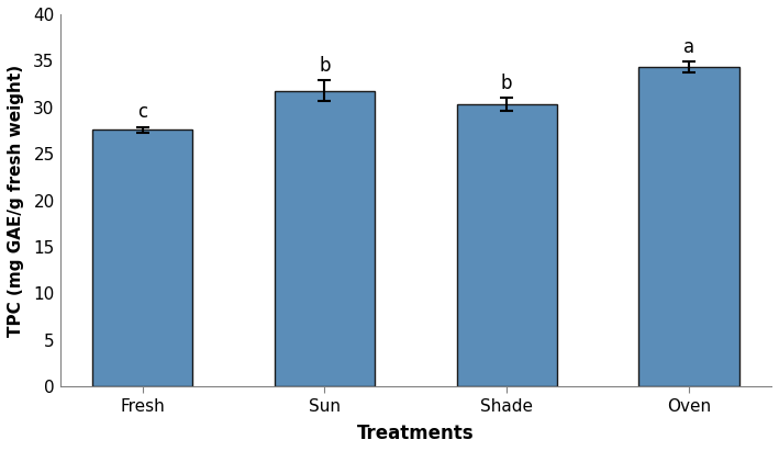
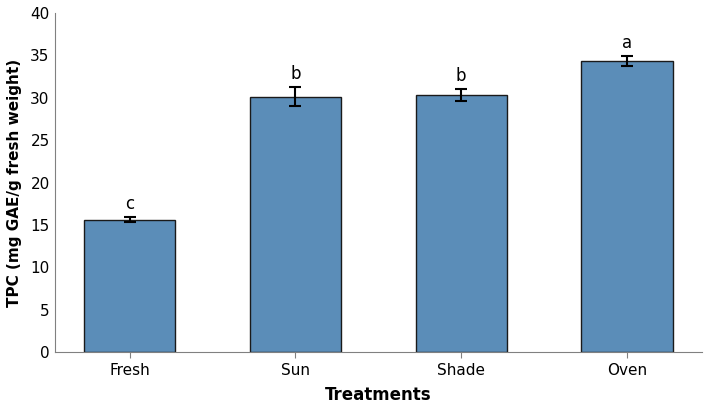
Fresh: 27.6 -> 15.6
Sun: 31.8 -> 30.1
